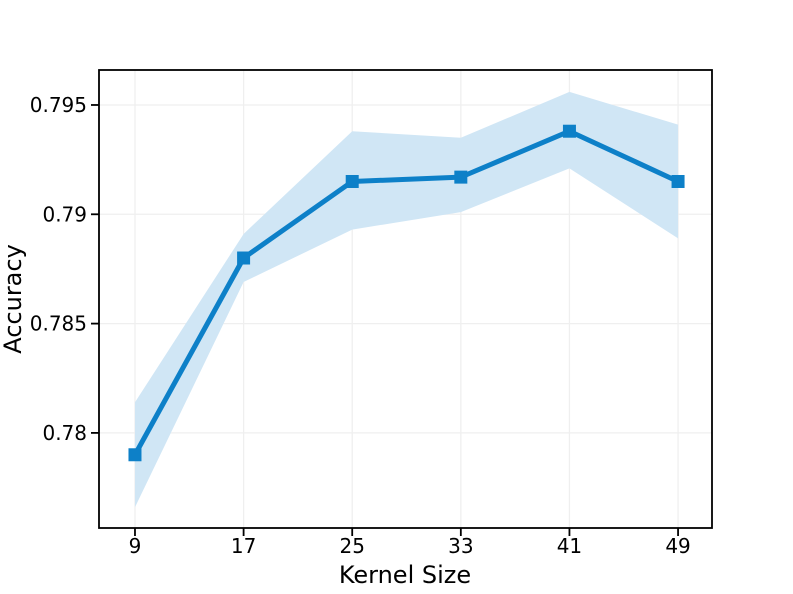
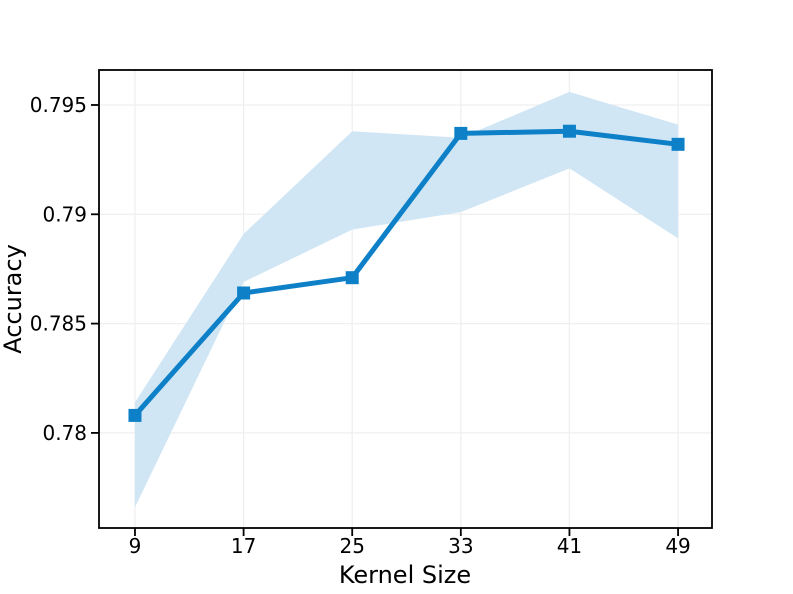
9: 0.7790 -> 0.7808
17: 0.7880 -> 0.7864
25: 0.7915 -> 0.7871
33: 0.7917 -> 0.7937
49: 0.7915 -> 0.7932
